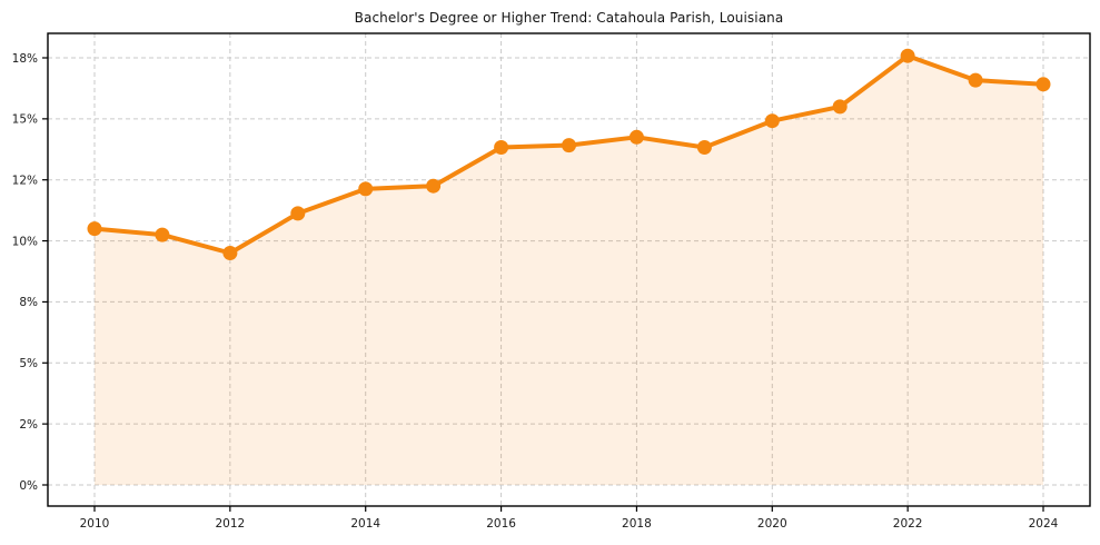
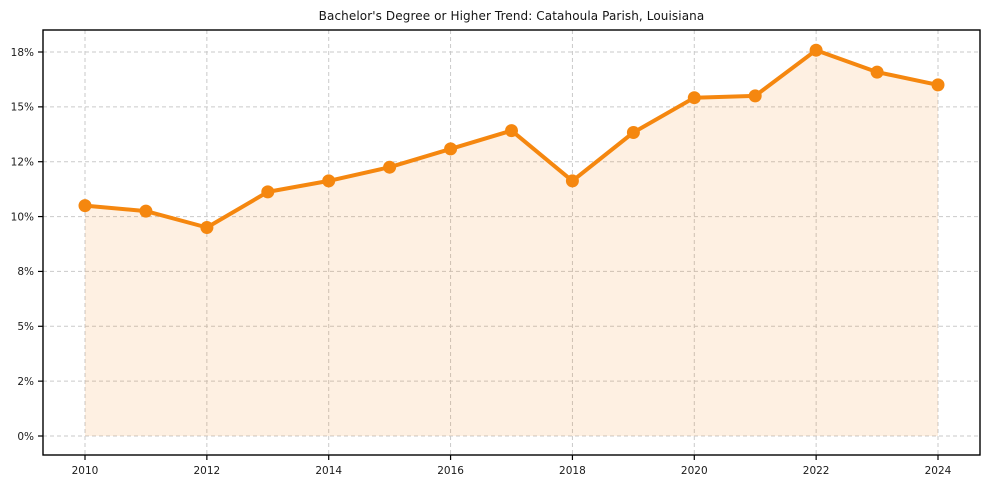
2014: 11.7% -> 11.3%
2016: 13.6% -> 12.7%
2018: 14.1% -> 11.3%
2020: 14.9% -> 15.5%
2024: 16.7% -> 16.2%
